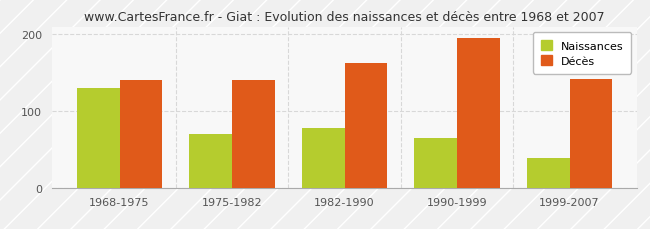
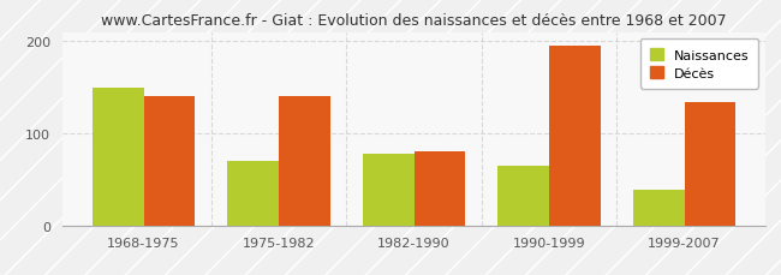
Naissances/1968-1975: 130 -> 150
Décès/1982-1990: 162 -> 80
Décès/1999-2007: 142 -> 134
